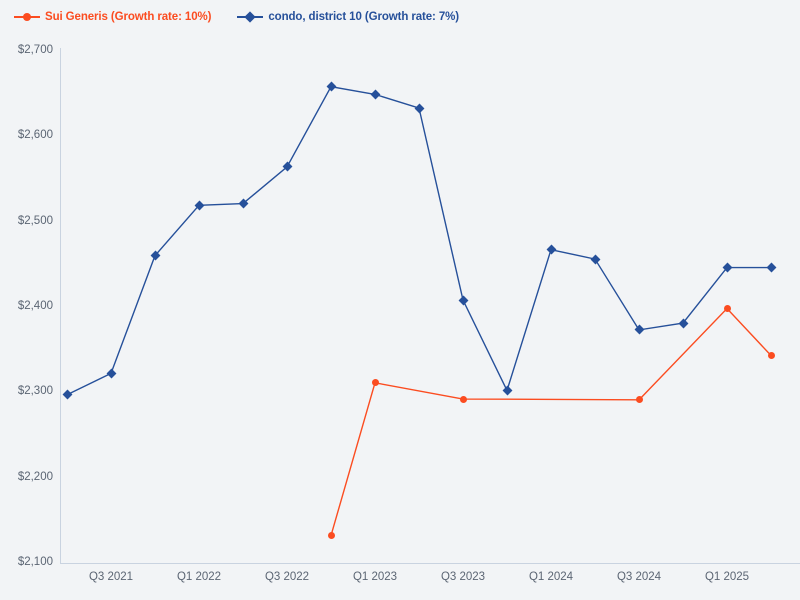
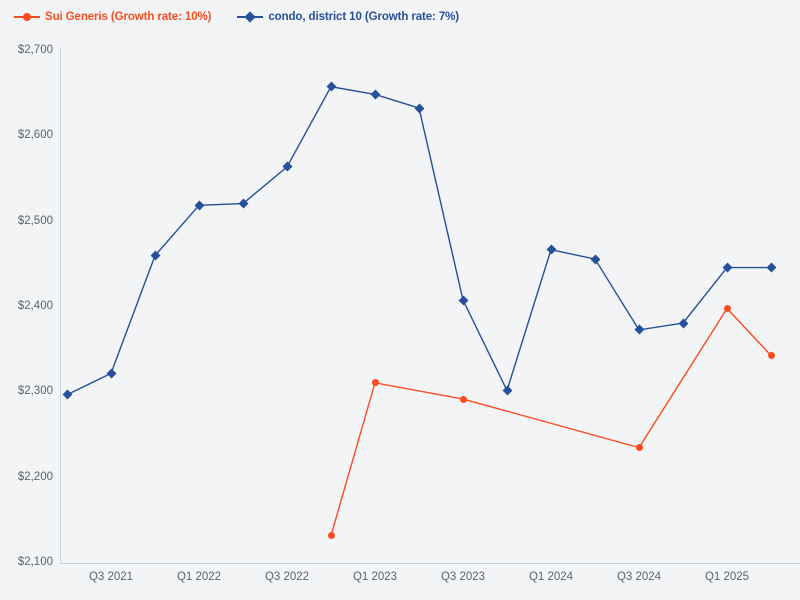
Sui Generis (Growth rate: 10%)/Q3 2024: $2290 -> $2230
